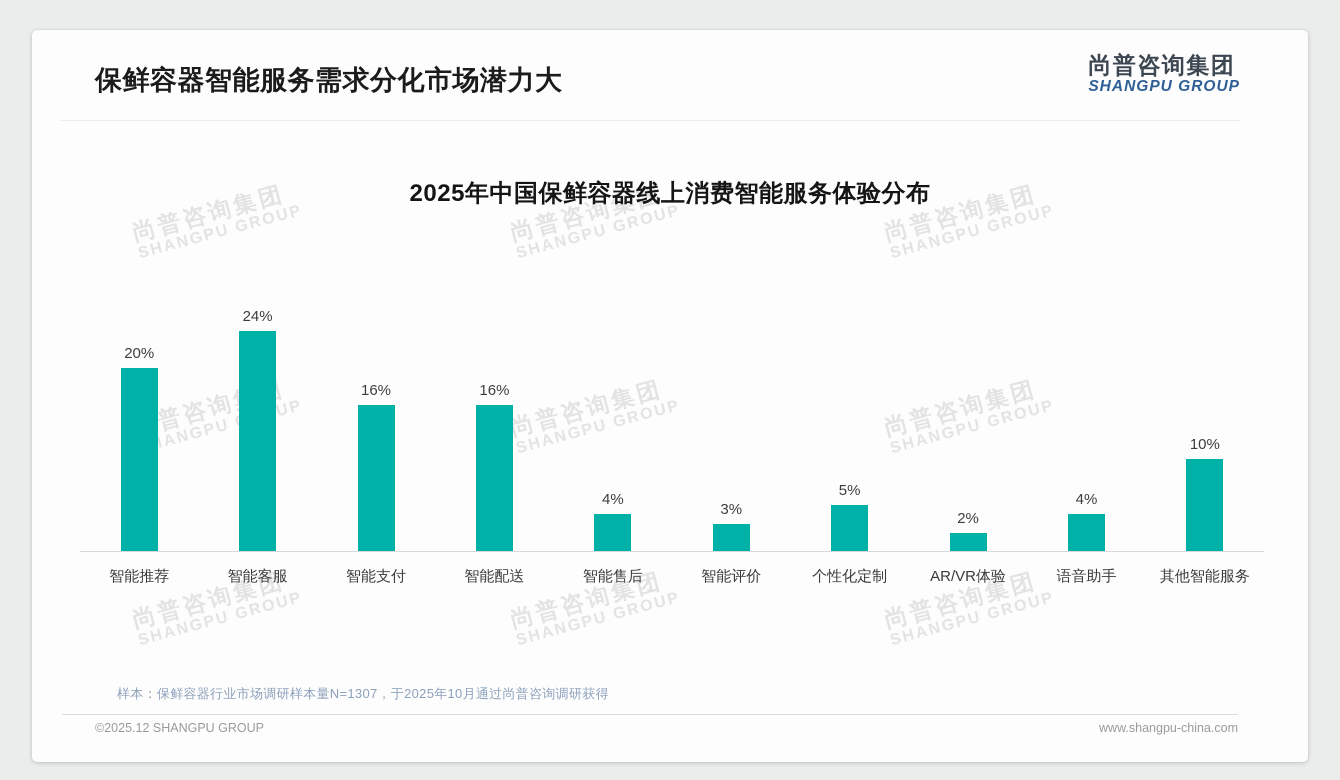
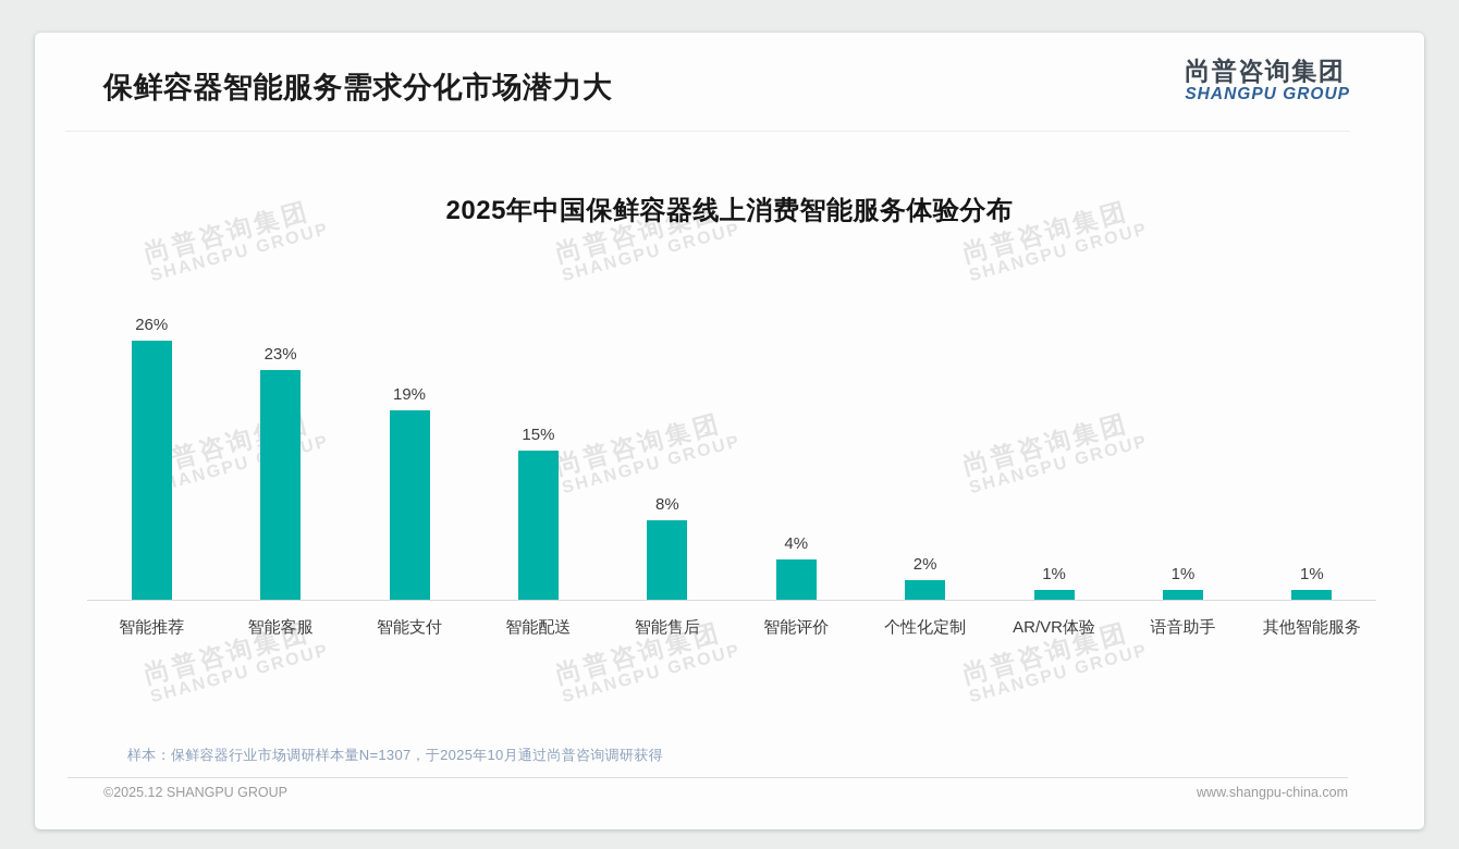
智能推荐: 20% -> 26%
智能客服: 24% -> 23%
智能支付: 16% -> 19%
智能配送: 16% -> 15%
智能售后: 4% -> 8%
智能评价: 3% -> 4%
个性化定制: 5% -> 2%
AR/VR体验: 2% -> 1%
语音助手: 4% -> 1%
其他智能服务: 10% -> 1%
